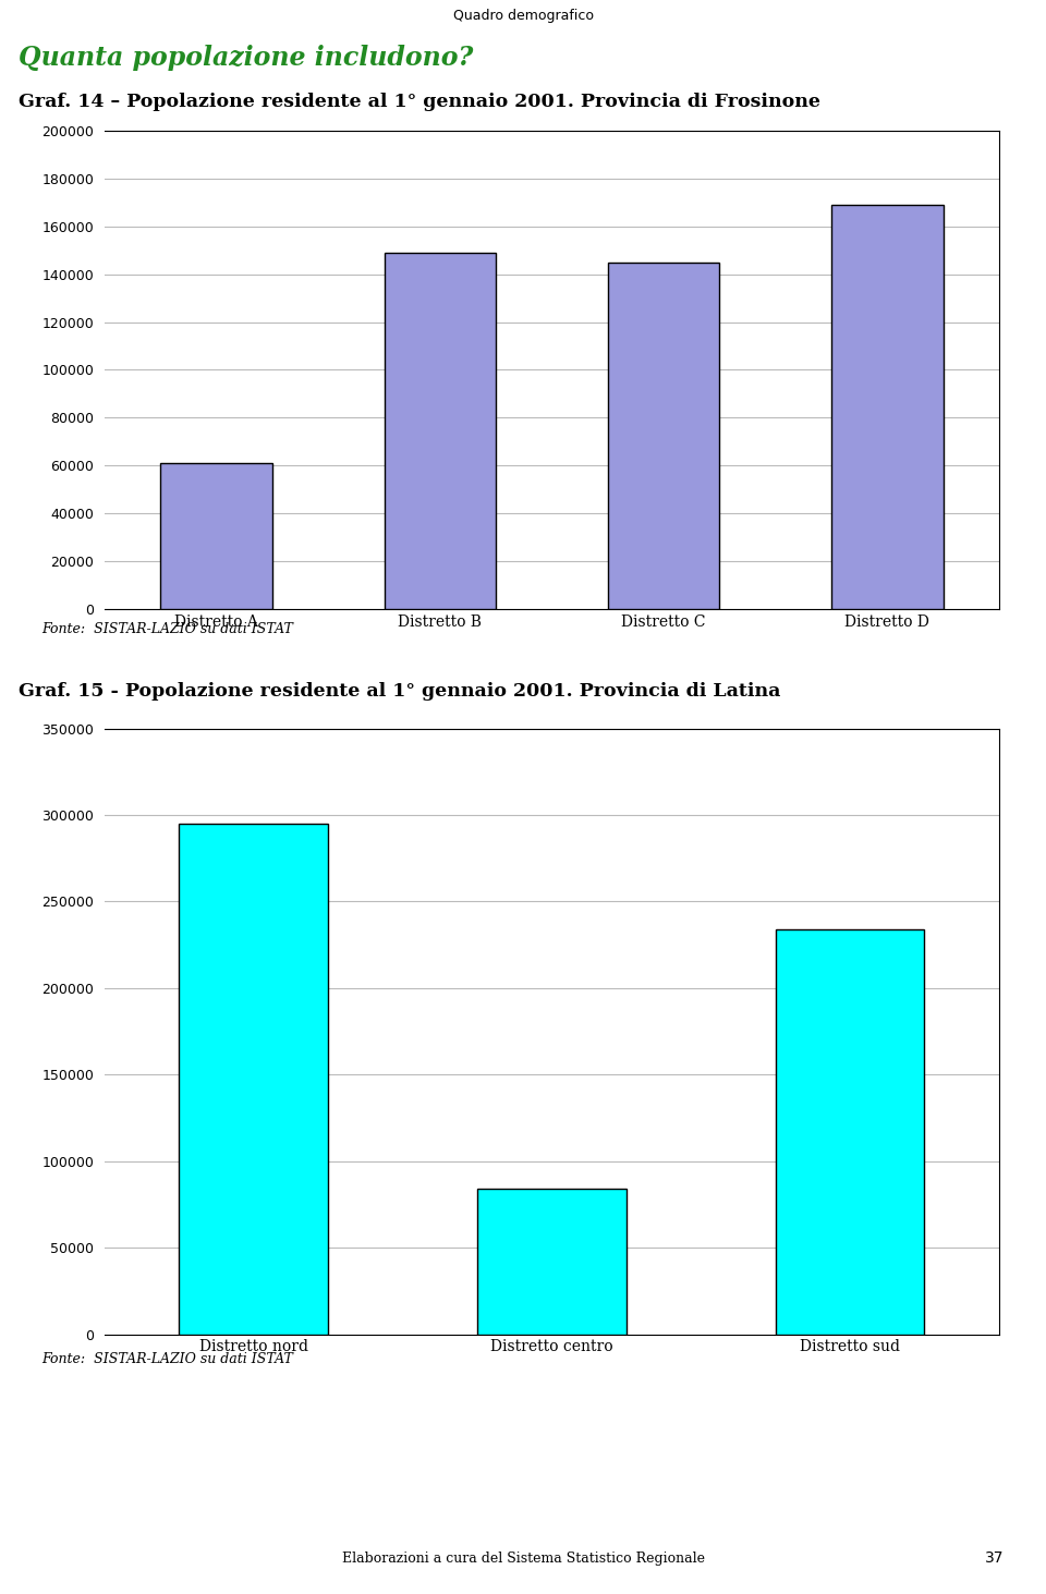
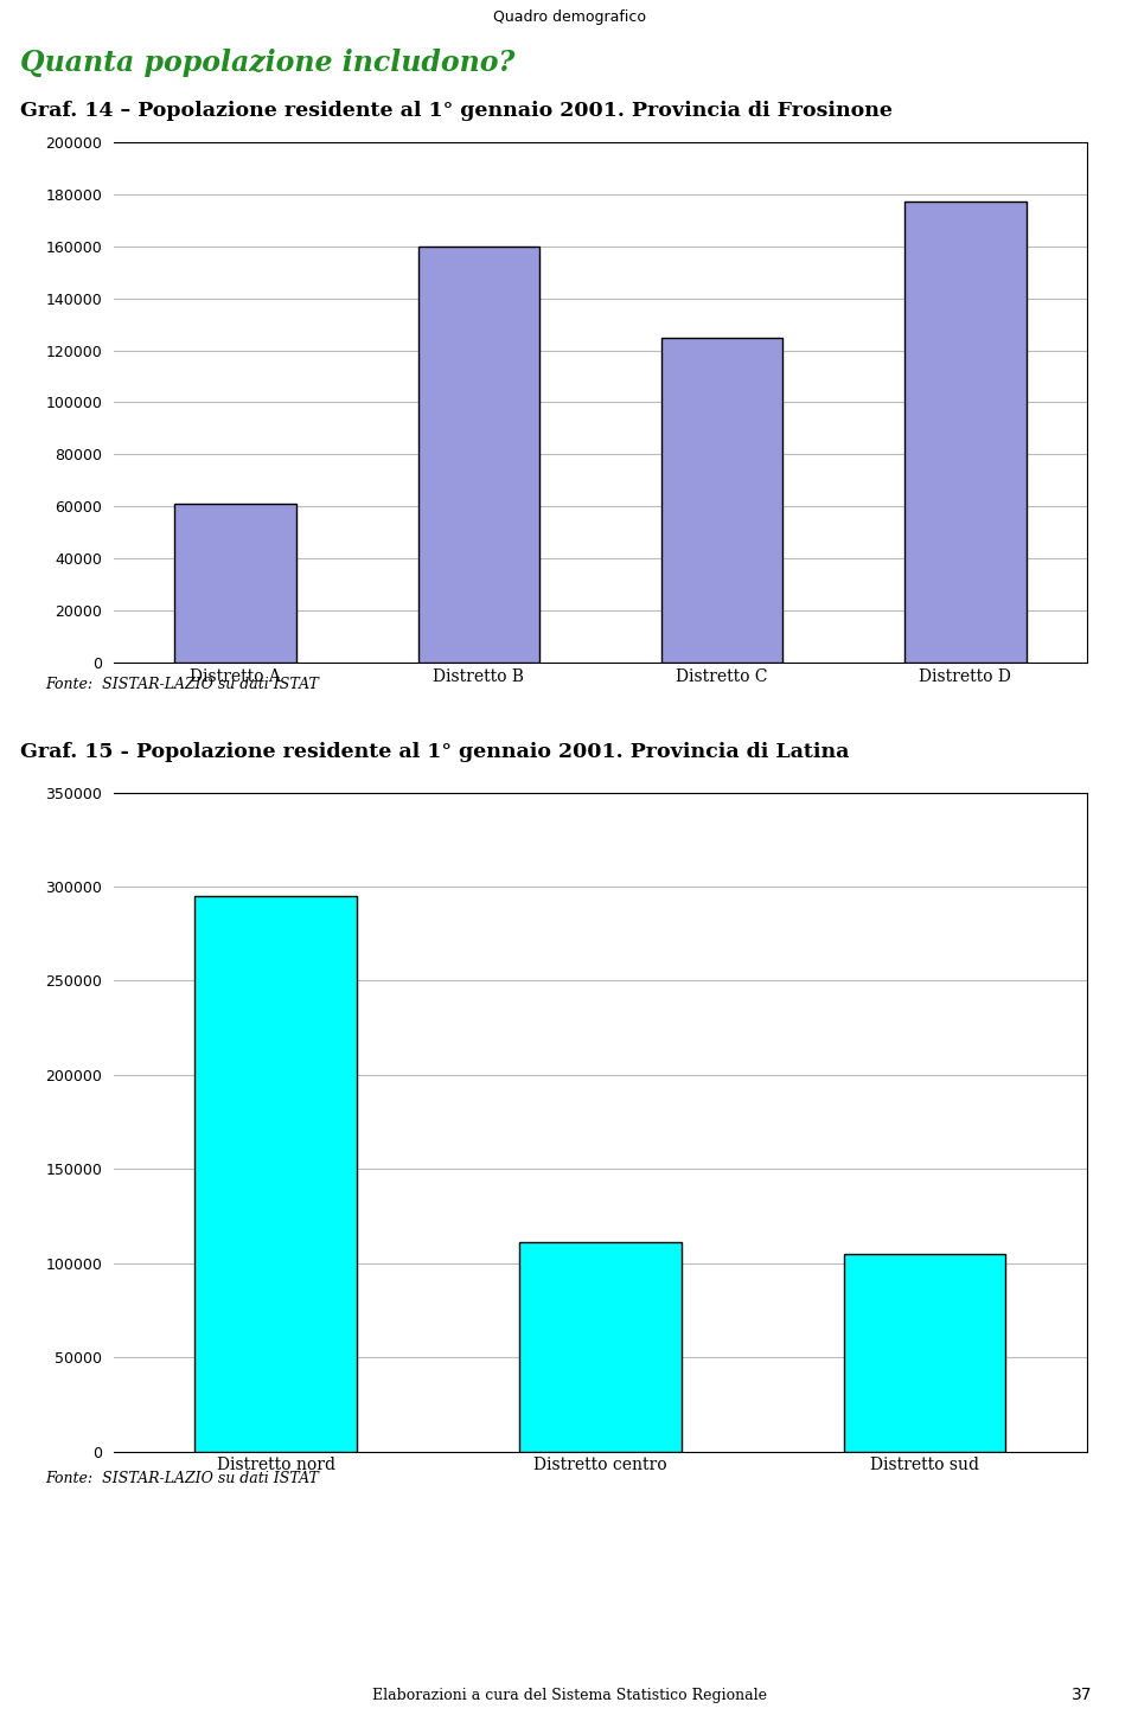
Distretto B: 149000 -> 160000
Distretto C: 145000 -> 125000
Distretto D: 169000 -> 177000
Distretto centro: 84000 -> 111000
Distretto sud: 234000 -> 105000
